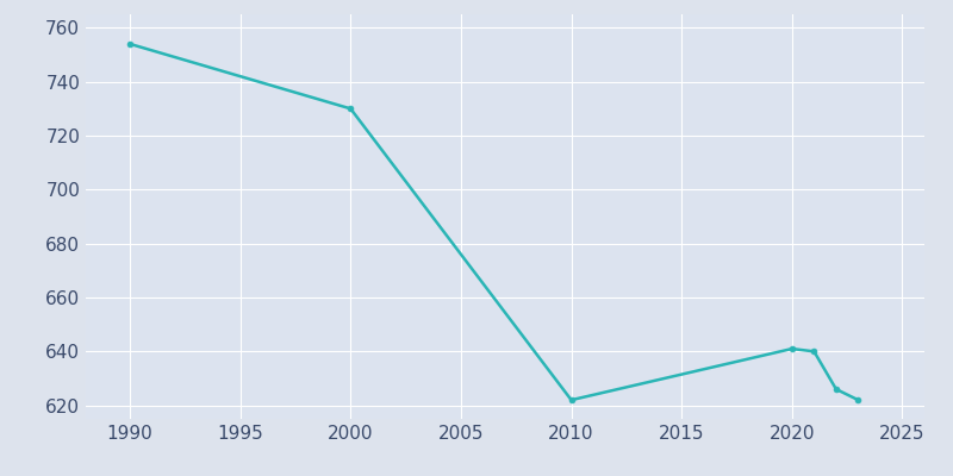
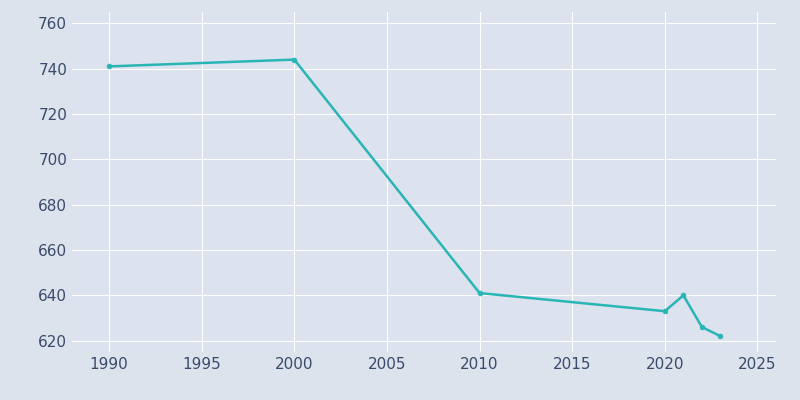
1990: 754 -> 741
2000: 730 -> 744
2010: 622 -> 641
2020: 641 -> 633
